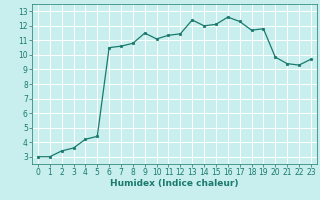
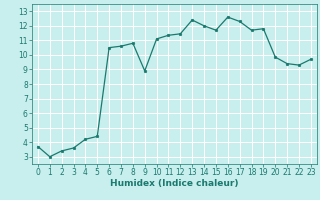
0: 3.0 -> 3.7
9: 11.5 -> 8.9
15: 12.1 -> 11.7
